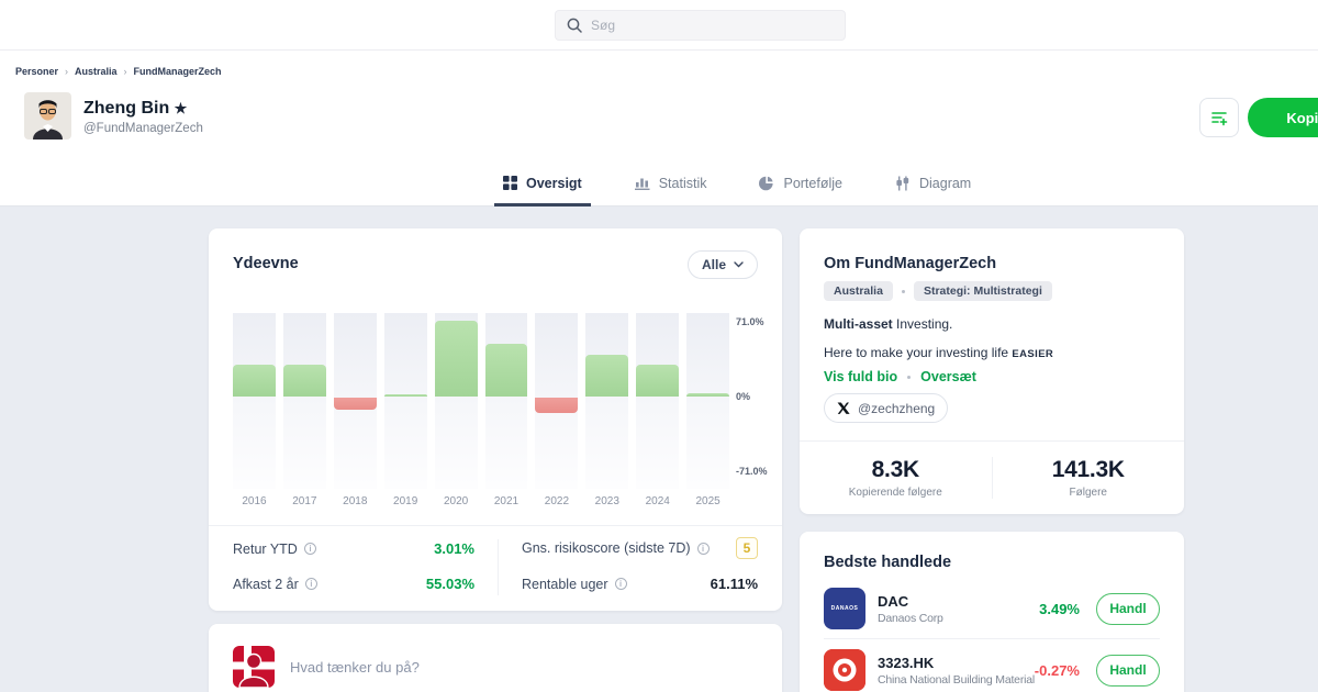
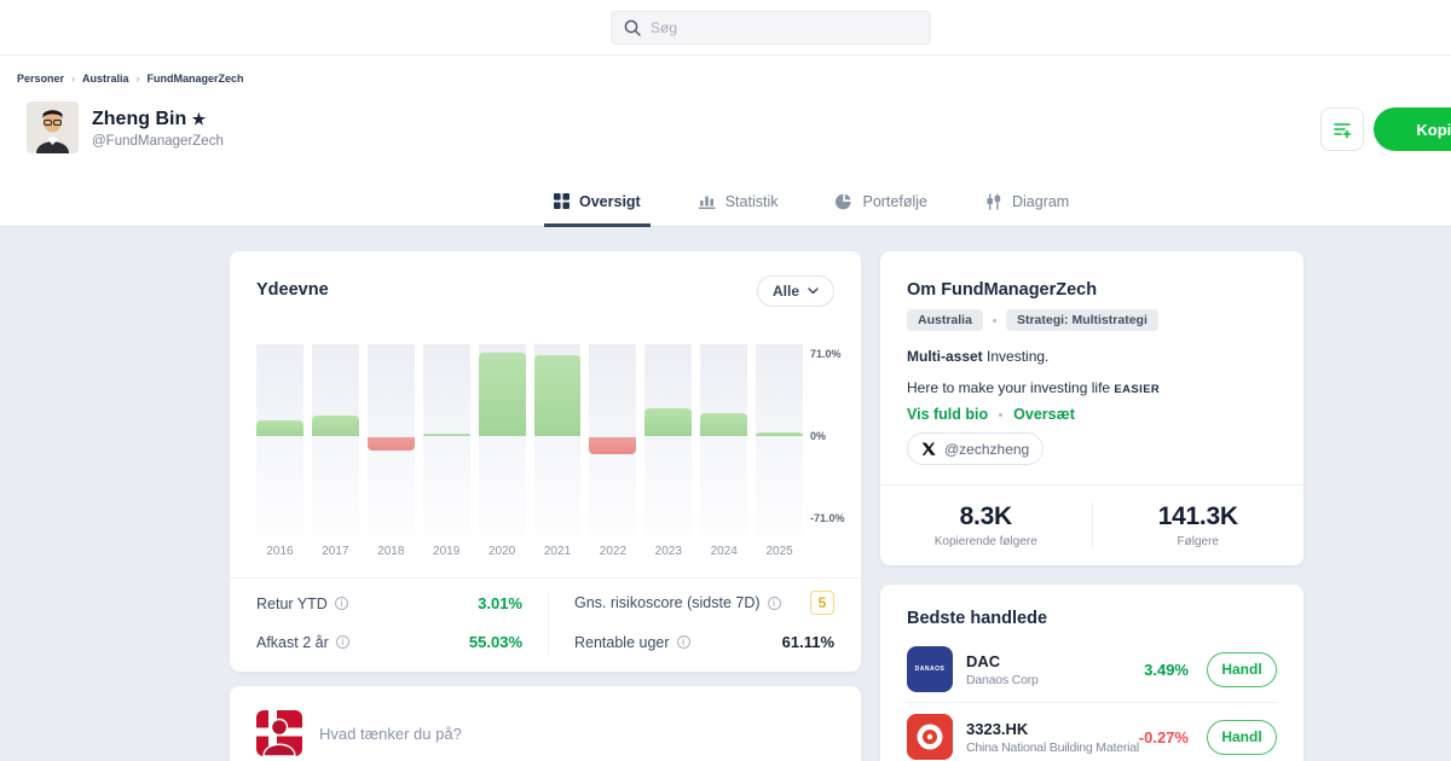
2016: 30% -> 10%
2017: 30% -> 20%
2021: 50% -> 70%
2023: 40% -> 20%
2024: 30% -> 20%
